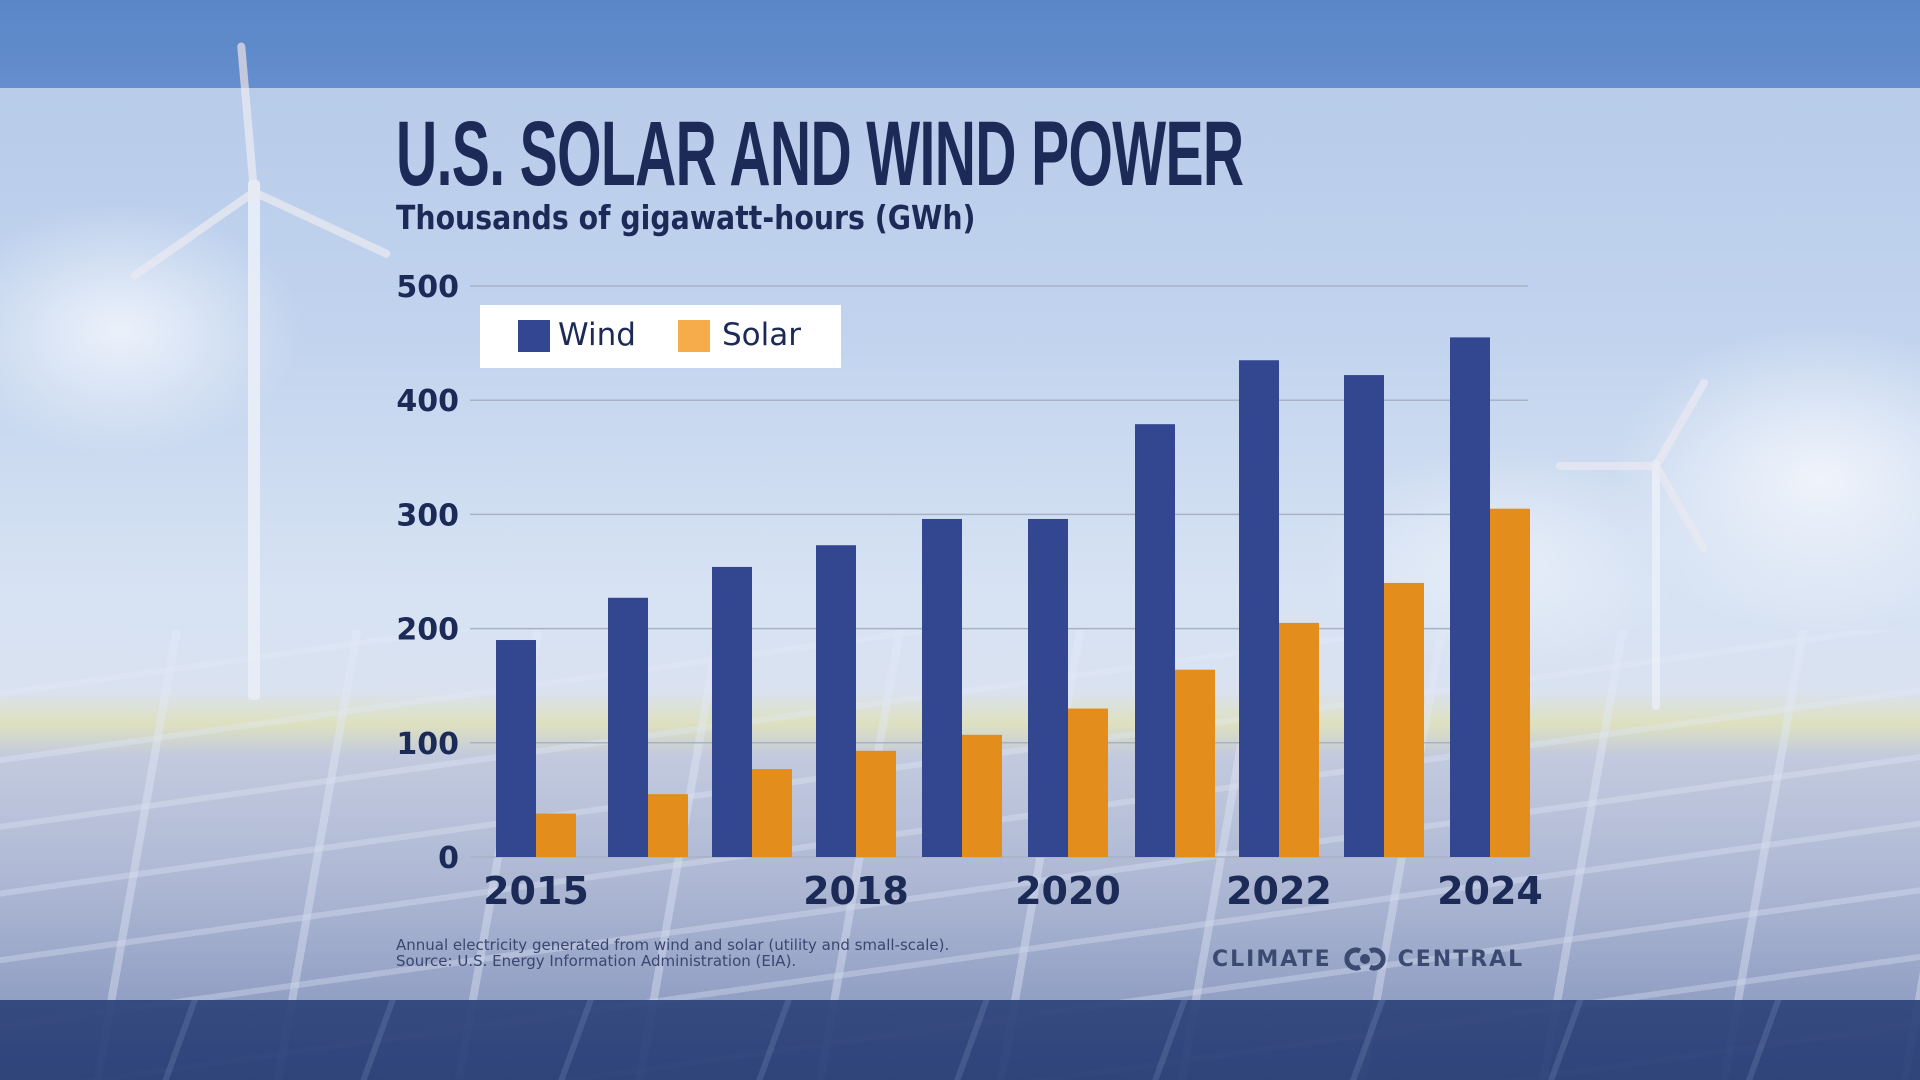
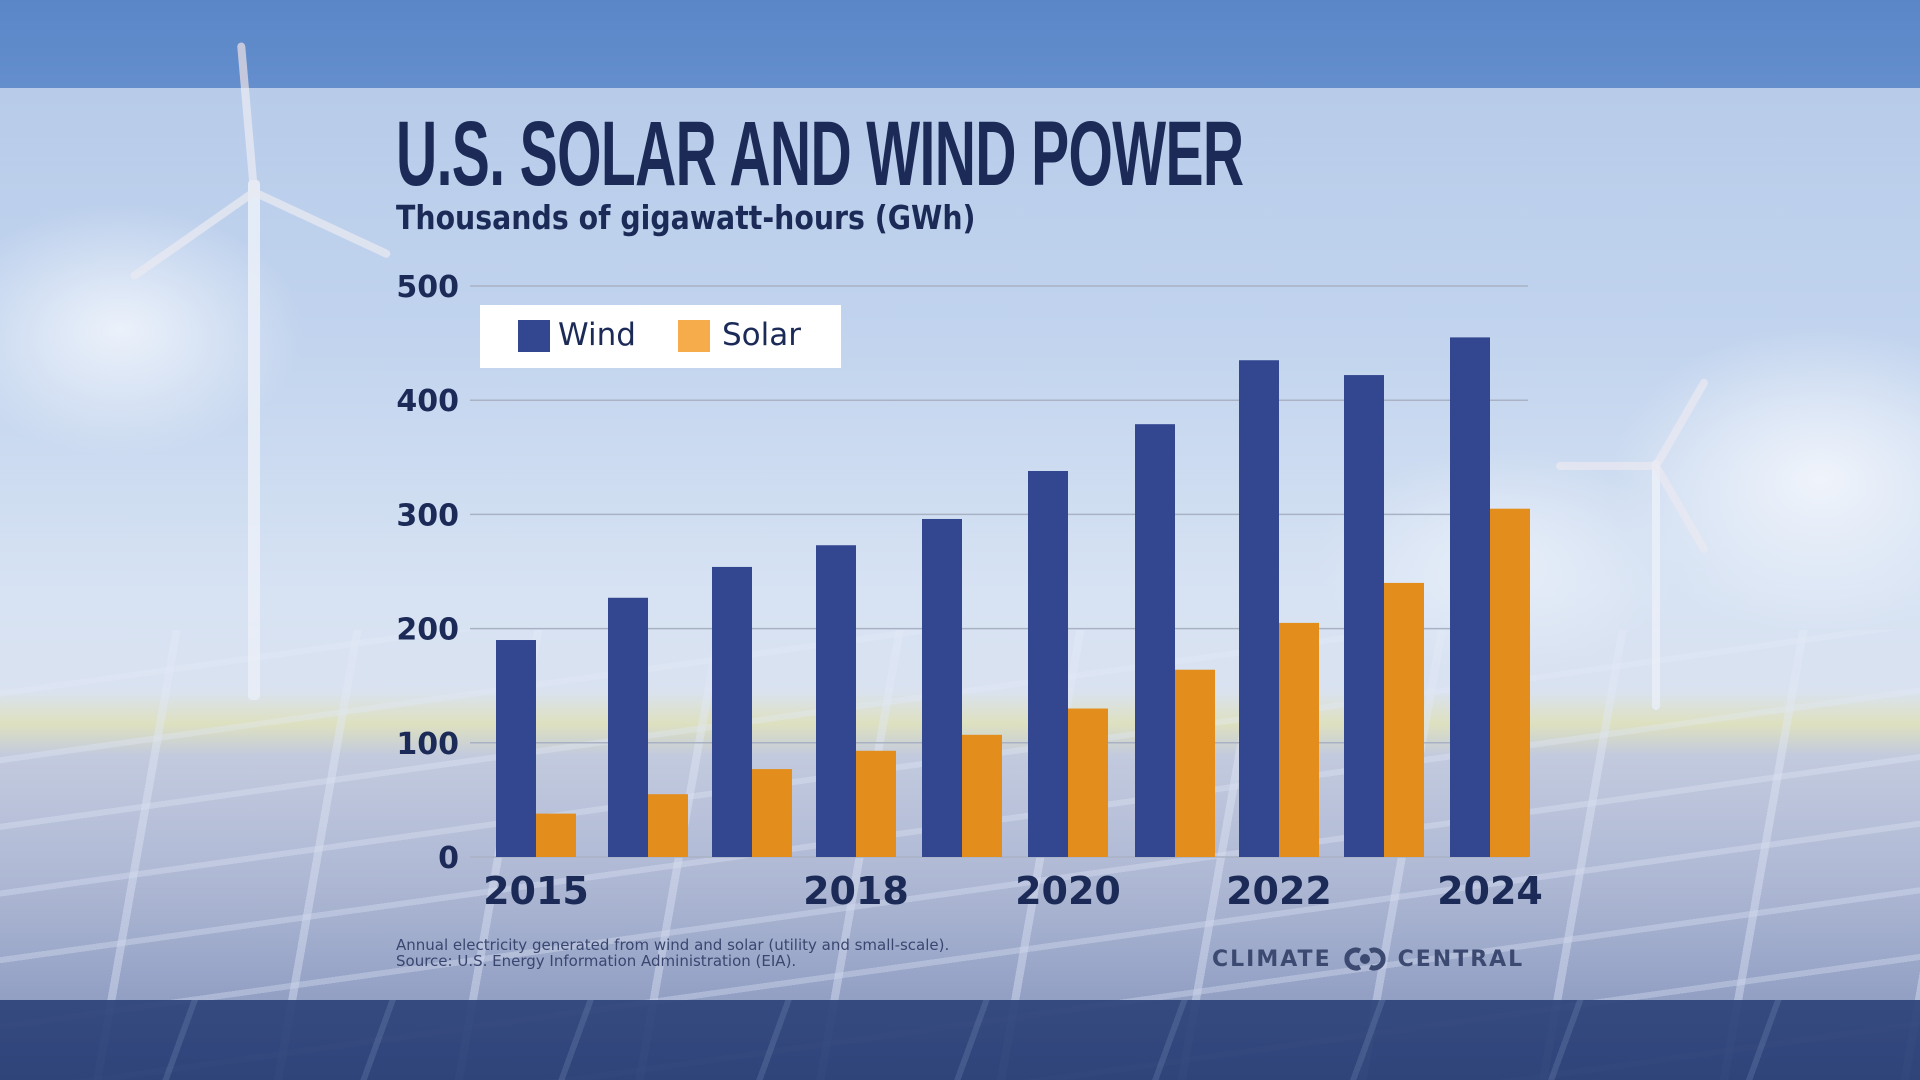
Wind/2020: 296 -> 338
